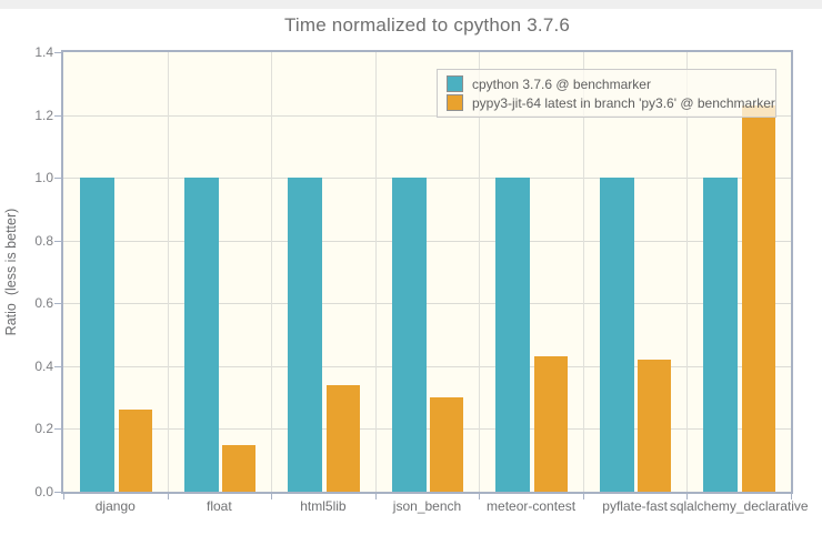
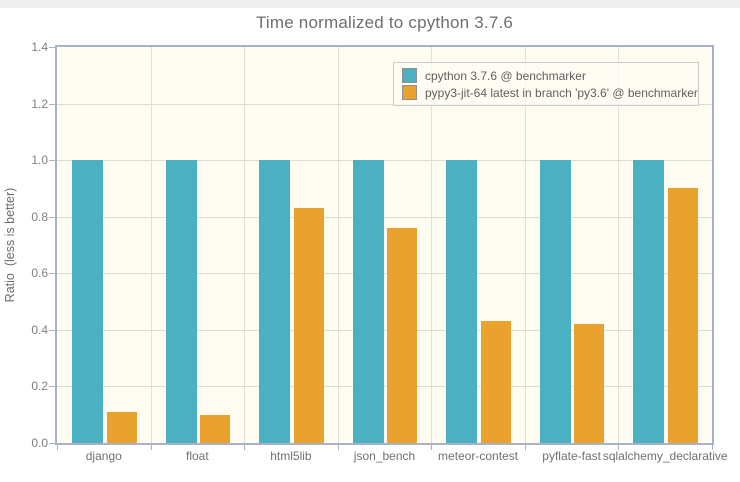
pypy3-jit-64 latest in branch 'py3.6' @ benchmarker/django: 0.26 -> 0.11
pypy3-jit-64 latest in branch 'py3.6' @ benchmarker/float: 0.15 -> 0.10
pypy3-jit-64 latest in branch 'py3.6' @ benchmarker/html5lib: 0.34 -> 0.83
pypy3-jit-64 latest in branch 'py3.6' @ benchmarker/json_bench: 0.30 -> 0.76
pypy3-jit-64 latest in branch 'py3.6' @ benchmarker/sqlalchemy_declarative: 1.23 -> 0.90
